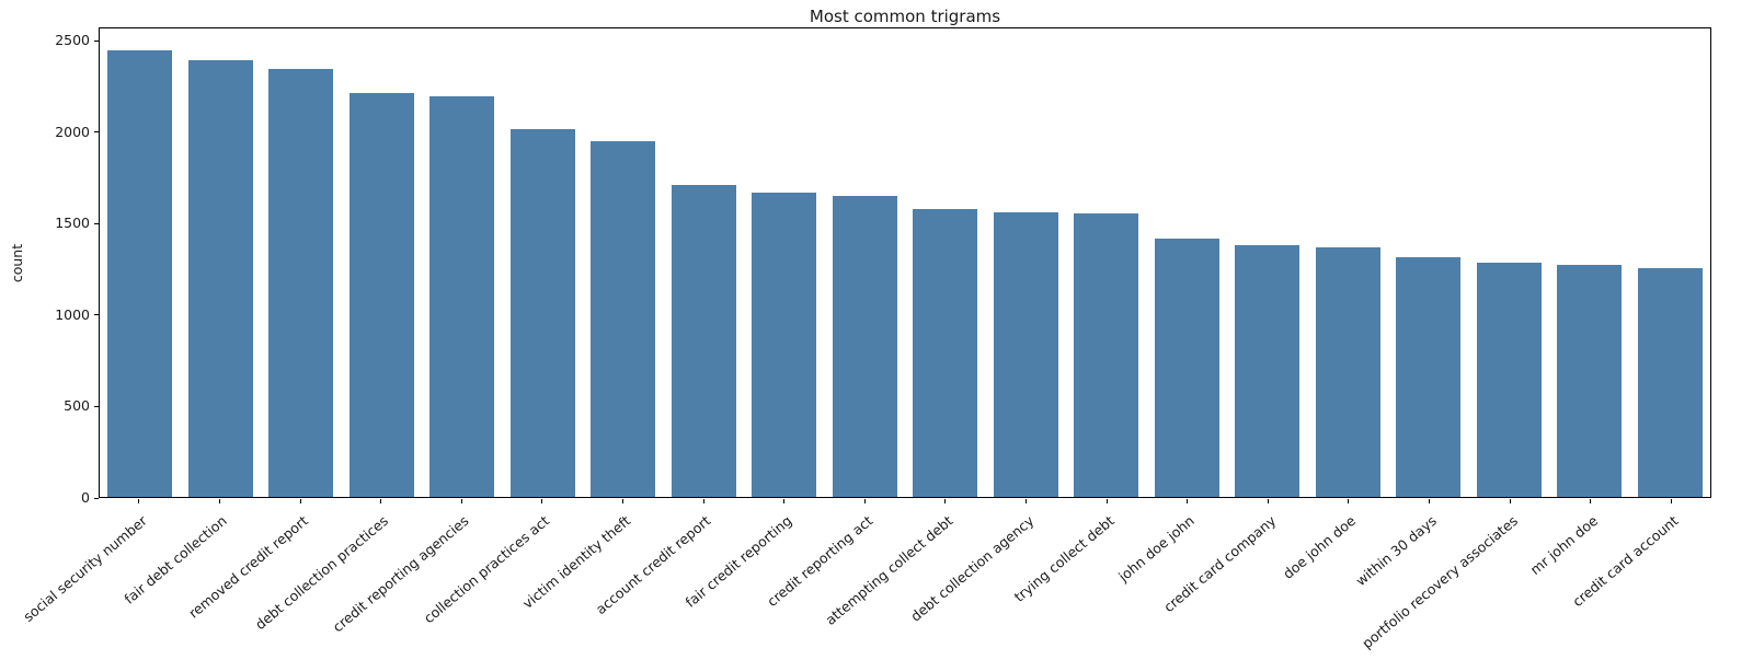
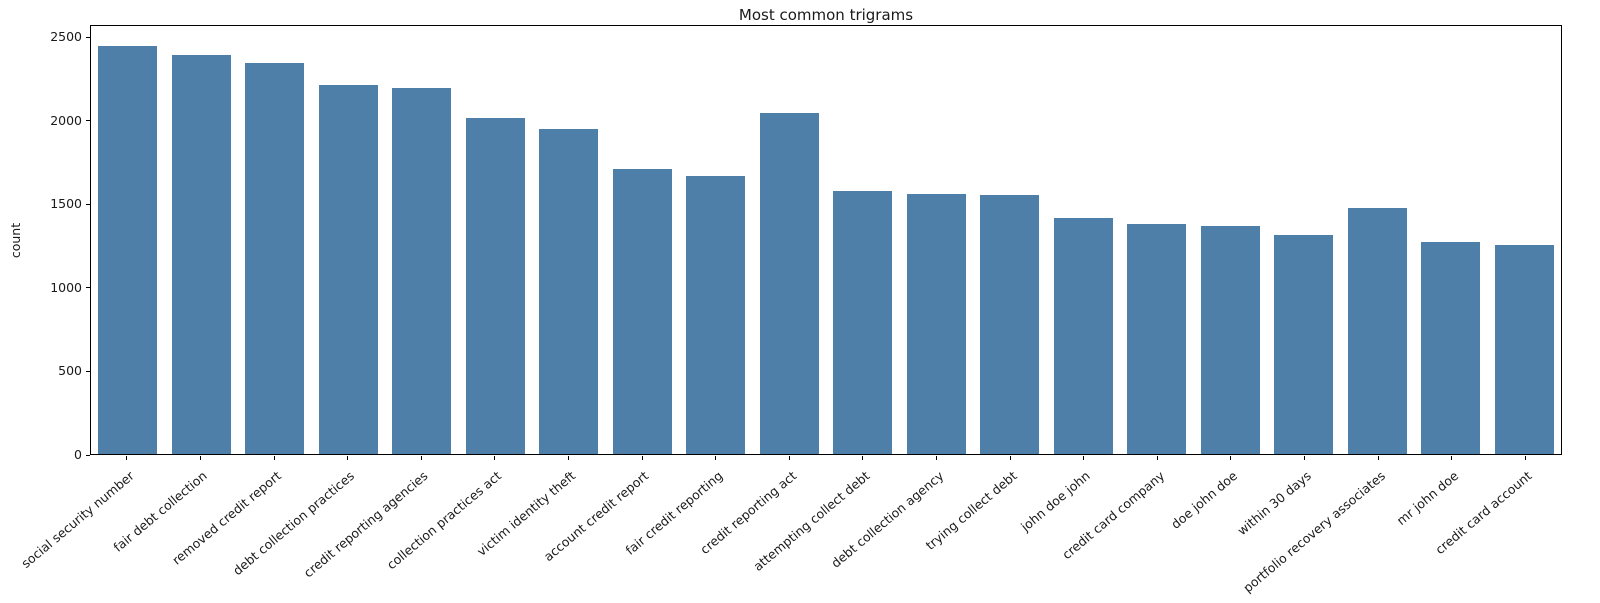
credit reporting act: 1650 -> 2050
portfolio recovery associates: 1280 -> 1480
